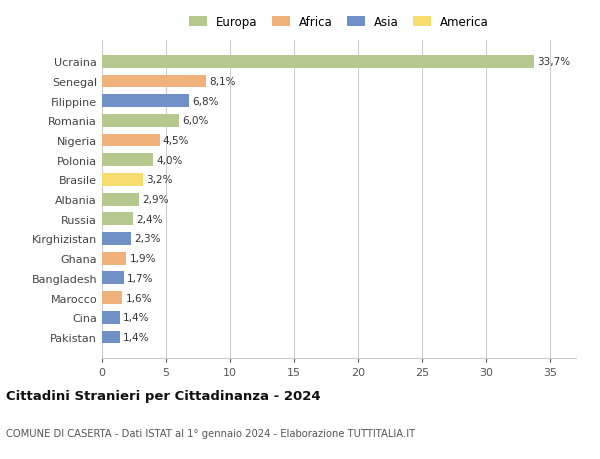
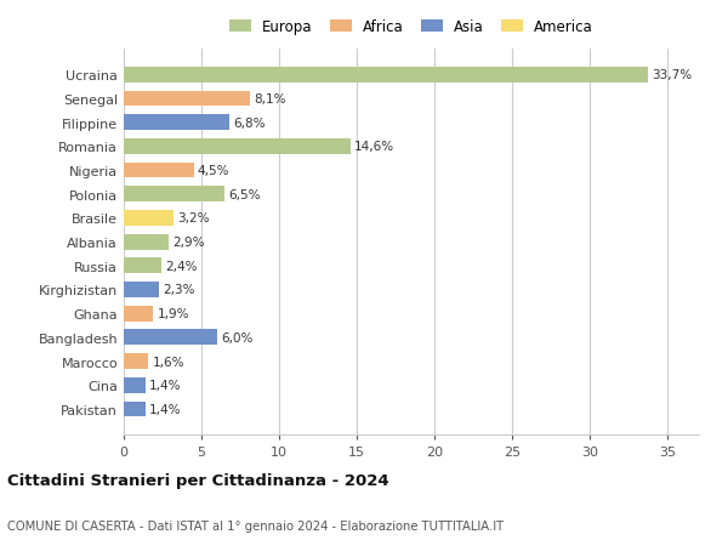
Romania: 6,0% -> 14,6%
Polonia: 4,0% -> 6,5%
Bangladesh: 1,7% -> 6,0%
